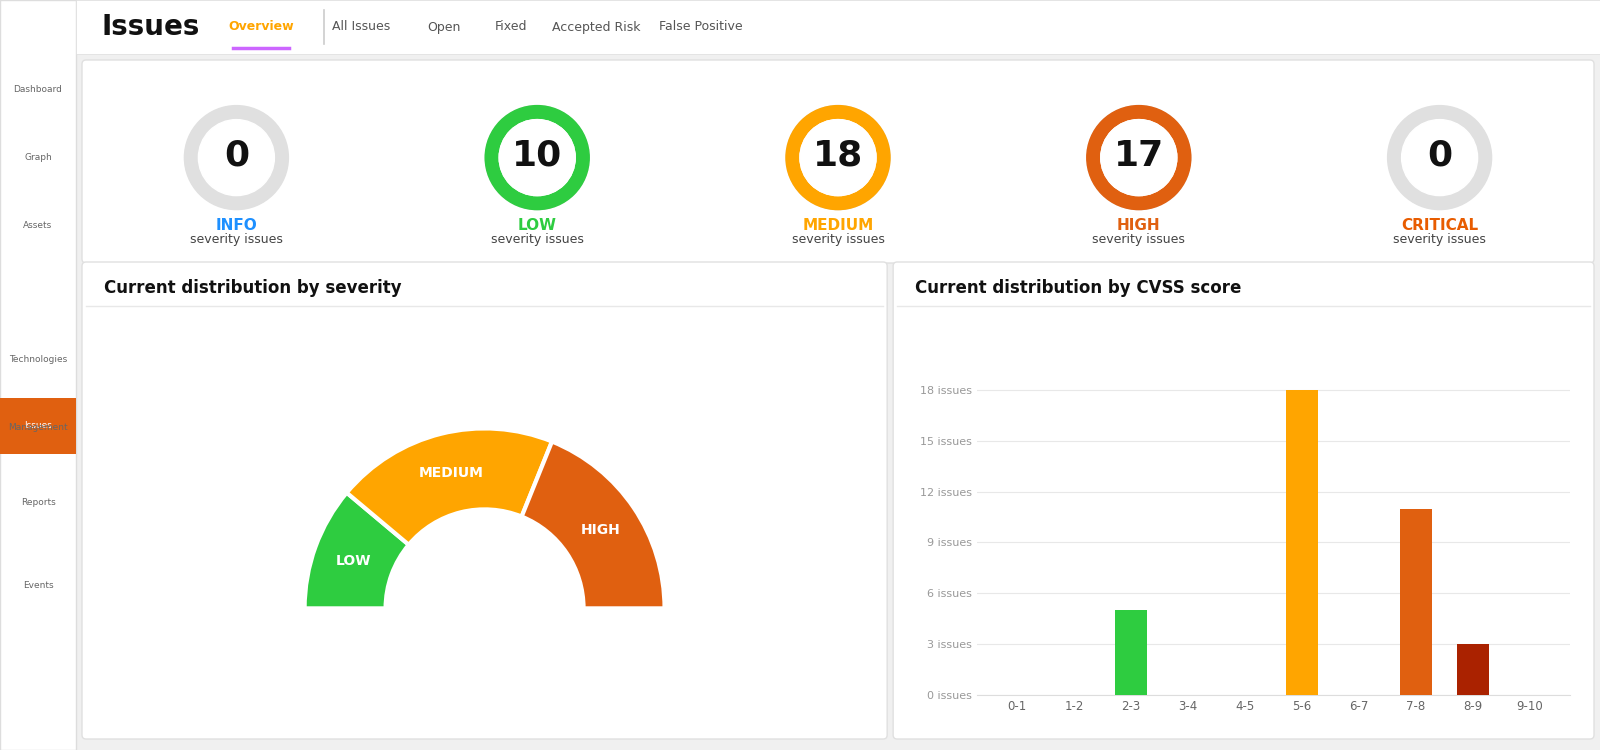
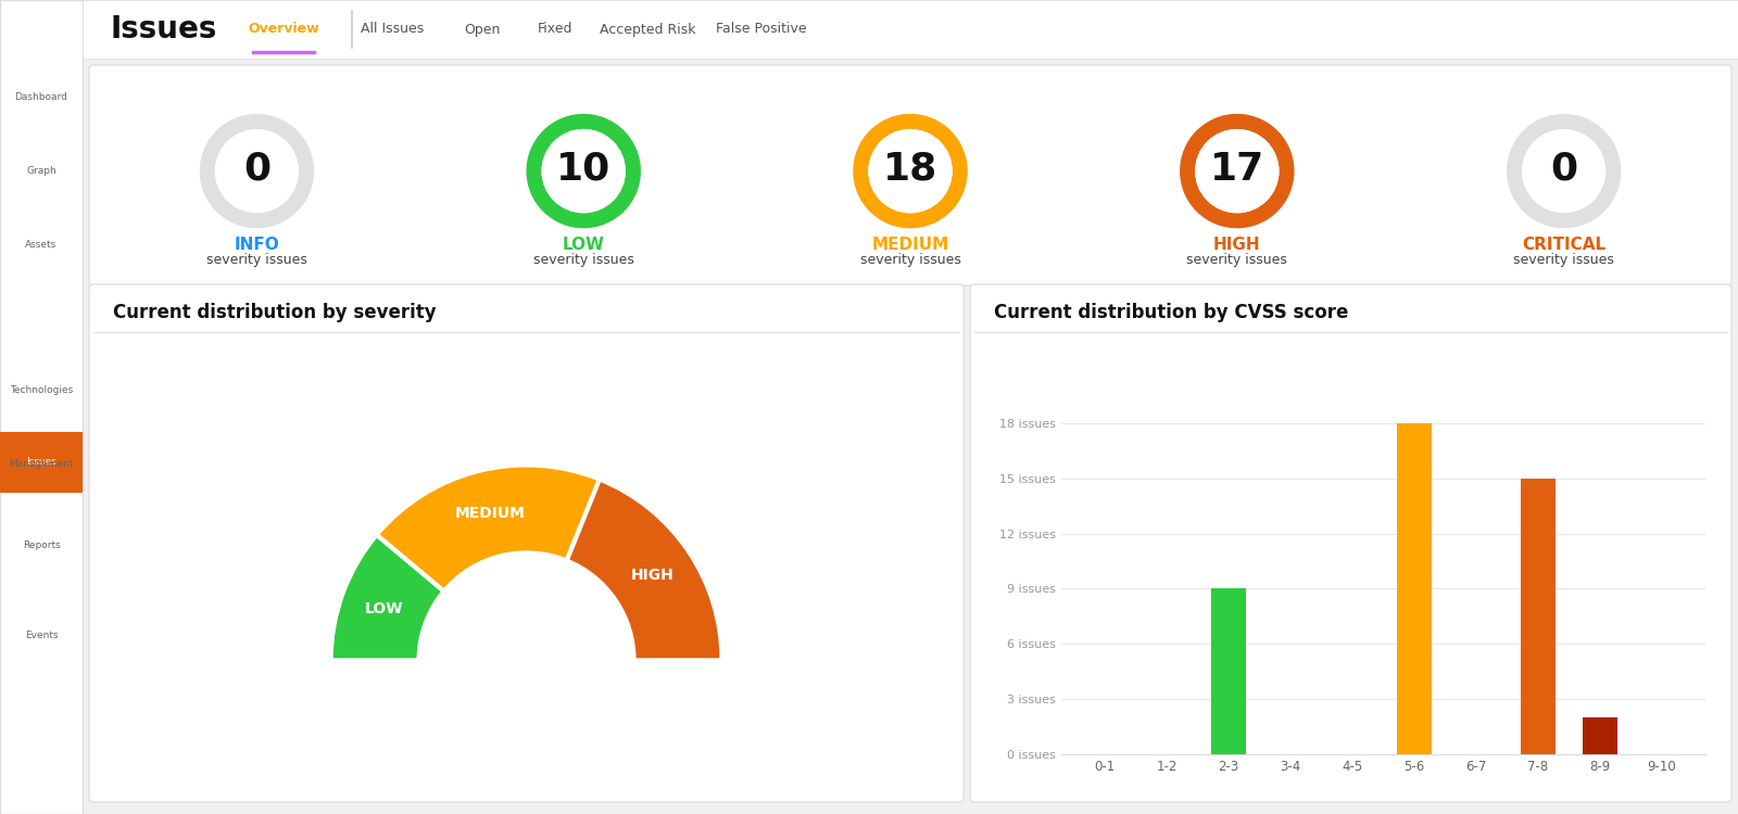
2-3: 5 issues -> 9 issues
7-8: 11 issues -> 15 issues
8-9: 3 issues -> 2 issues
